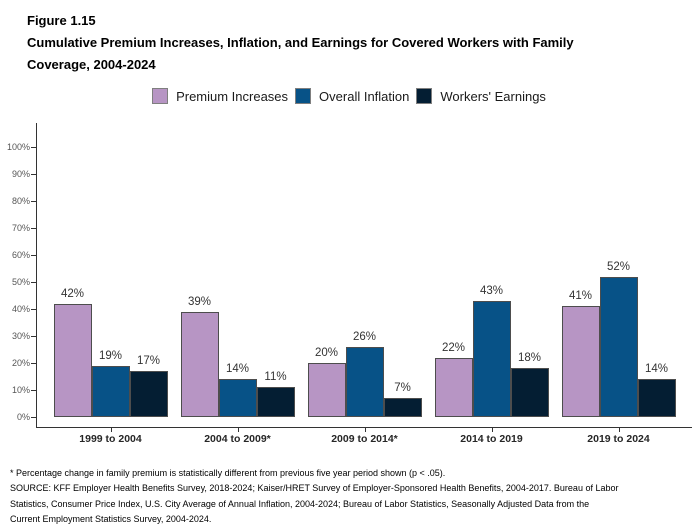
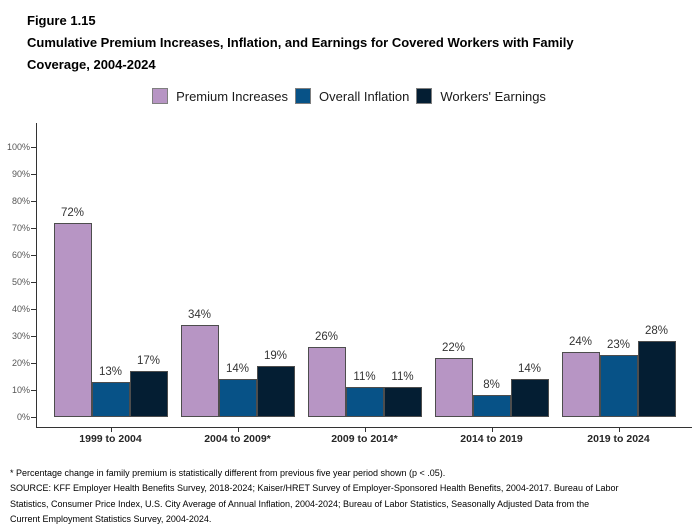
Premium Increases/1999 to 2004: 42% -> 72%
Overall Inflation/1999 to 2004: 19% -> 13%
Premium Increases/2004 to 2009*: 39% -> 34%
Workers' Earnings/2004 to 2009*: 11% -> 19%
Premium Increases/2009 to 2014*: 20% -> 26%
Overall Inflation/2009 to 2014*: 26% -> 11%
Workers' Earnings/2009 to 2014*: 7% -> 11%
Overall Inflation/2014 to 2019: 43% -> 8%
Workers' Earnings/2014 to 2019: 18% -> 14%
Premium Increases/2019 to 2024: 41% -> 24%
Overall Inflation/2019 to 2024: 52% -> 23%
Workers' Earnings/2019 to 2024: 14% -> 28%
